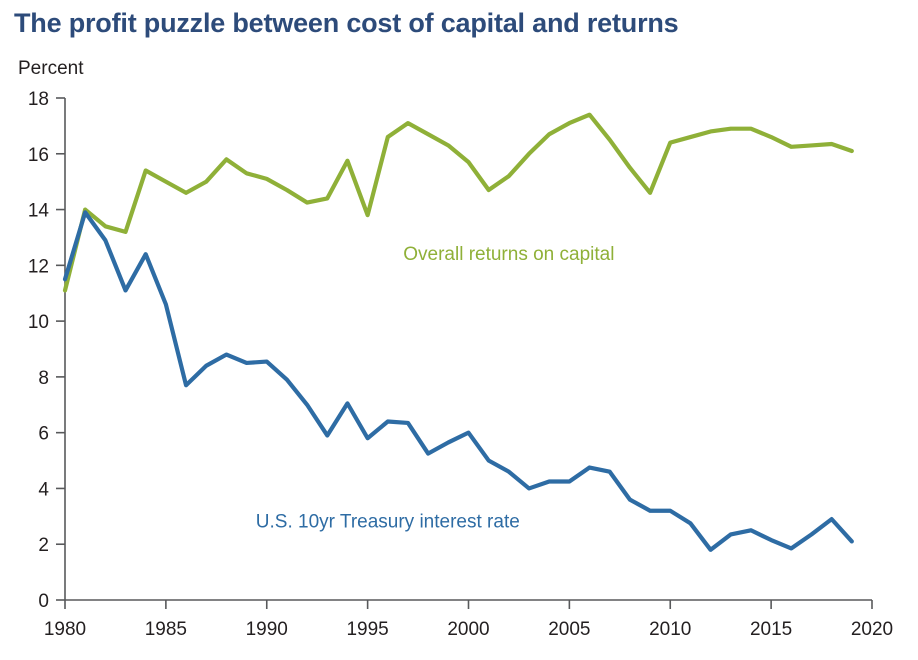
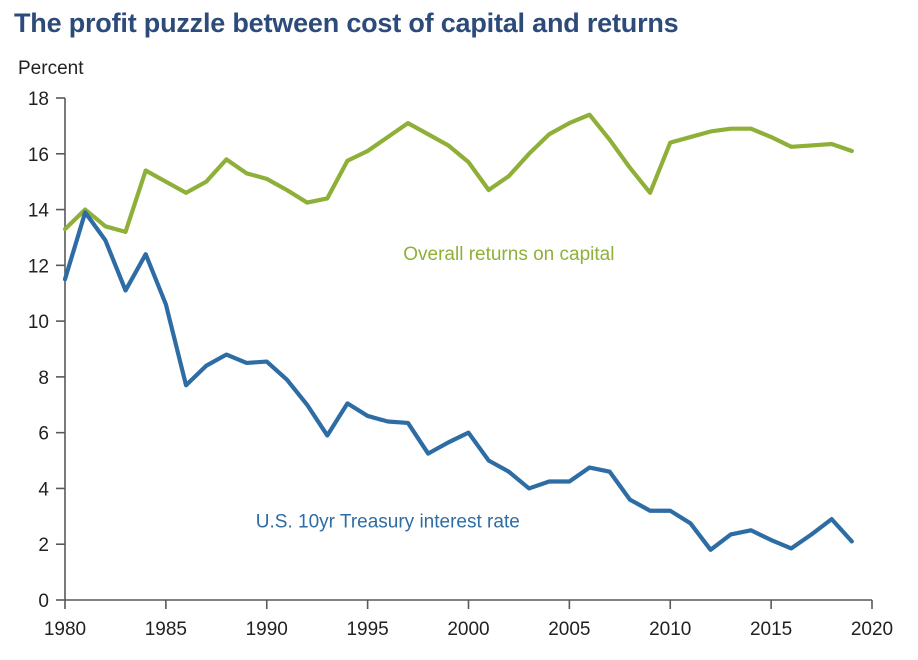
Overall returns on capital/1980: 11.1 -> 13.3
Overall returns on capital/1995: 13.8 -> 16.1
U.S. 10yr Treasury interest rate/1995: 5.8 -> 6.6
